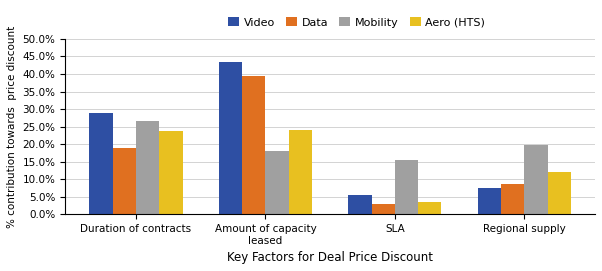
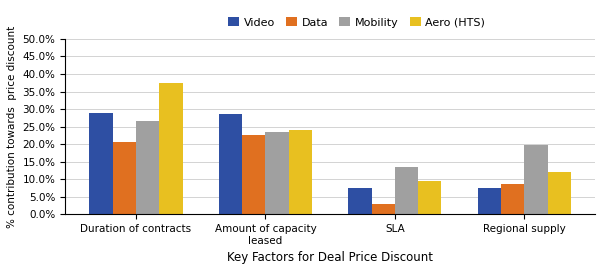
Data/Duration of contracts: 19.0% -> 20.5%
Aero (HTS)/Duration of contracts: 23.8% -> 37.5%
Video/Amount of capacity leased: 43.5% -> 28.5%
Data/Amount of capacity leased: 39.5% -> 22.5%
Mobility/Amount of capacity leased: 18.0% -> 23.5%
Video/SLA: 5.5% -> 7.5%
Mobility/SLA: 15.5% -> 13.5%
Aero (HTS)/SLA: 3.6% -> 9.5%
